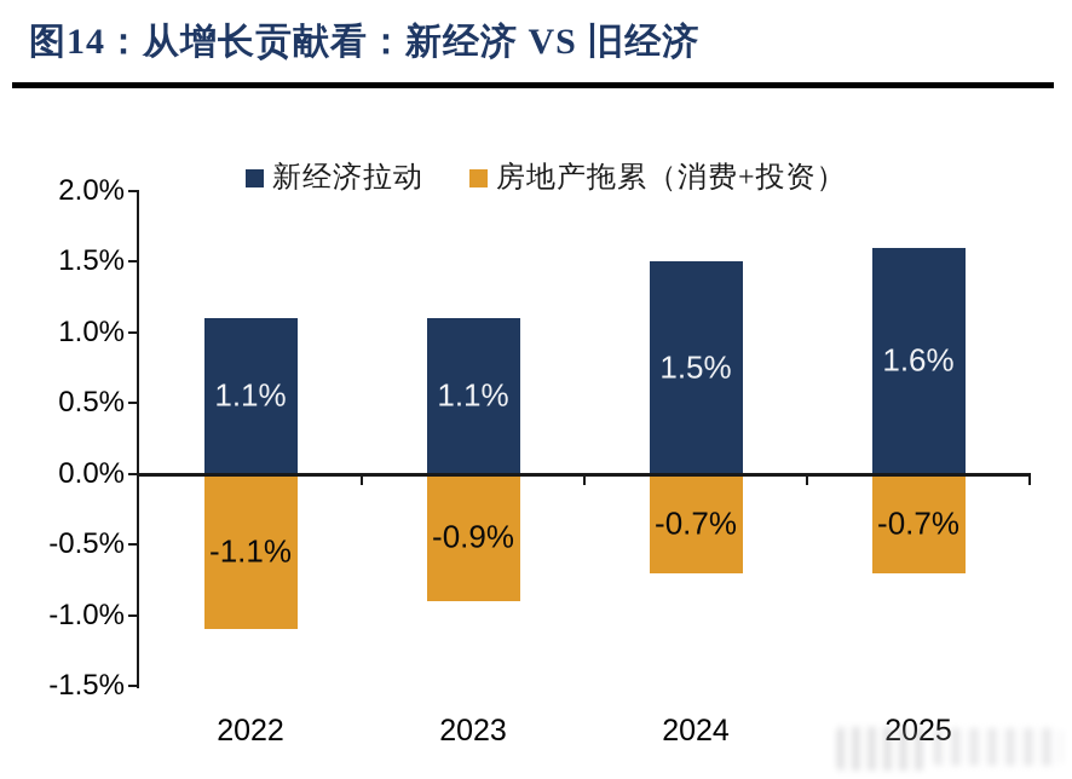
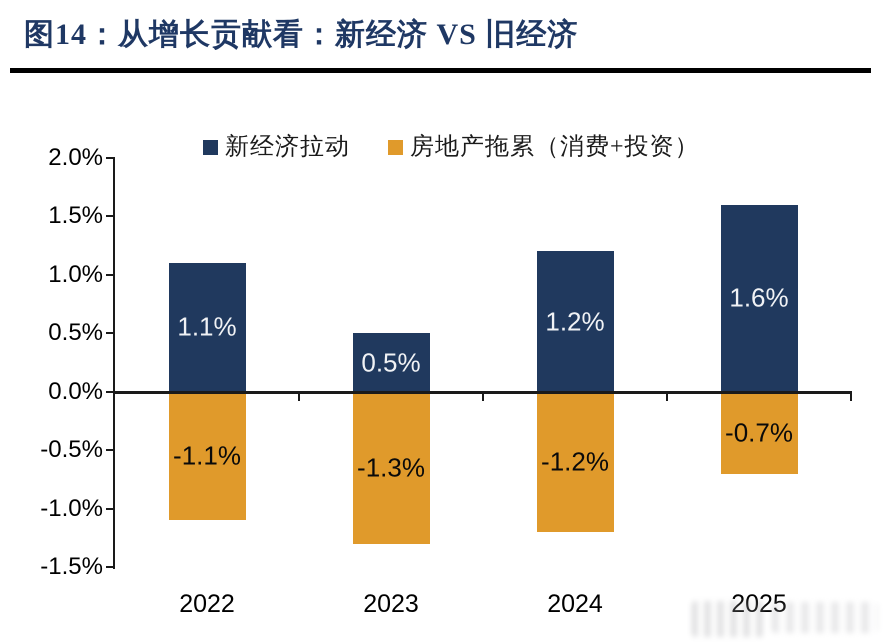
新经济拉动/2023: 1.1% -> 0.5%
房地产拖累（消费+投资）/2023: -0.9% -> -1.3%
新经济拉动/2024: 1.5% -> 1.2%
房地产拖累（消费+投资）/2024: -0.7% -> -1.2%
